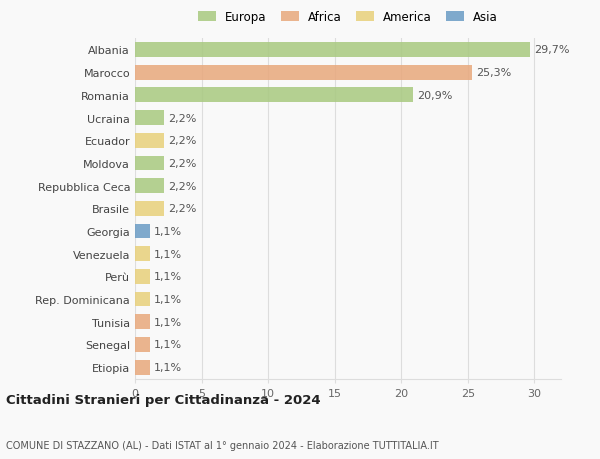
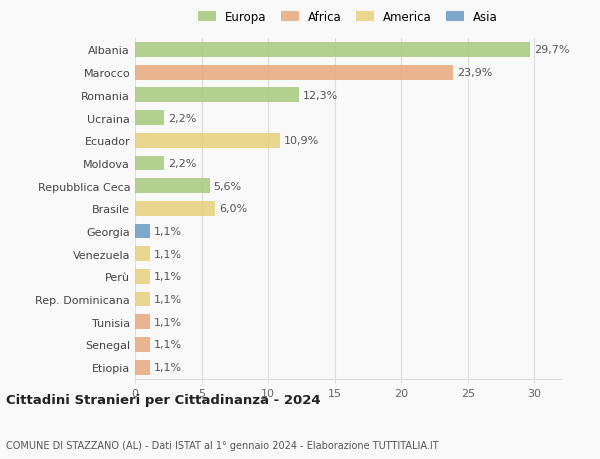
Marocco: 25,3% -> 23,9%
Romania: 20,9% -> 12,3%
Ecuador: 2,2% -> 10,9%
Repubblica Ceca: 2,2% -> 5,6%
Brasile: 2,2% -> 6,0%
